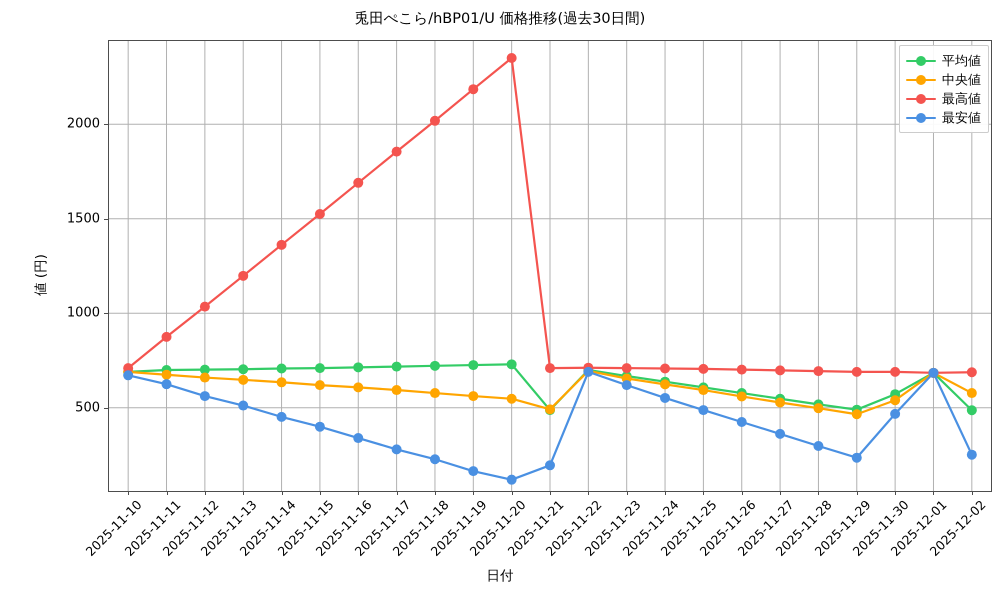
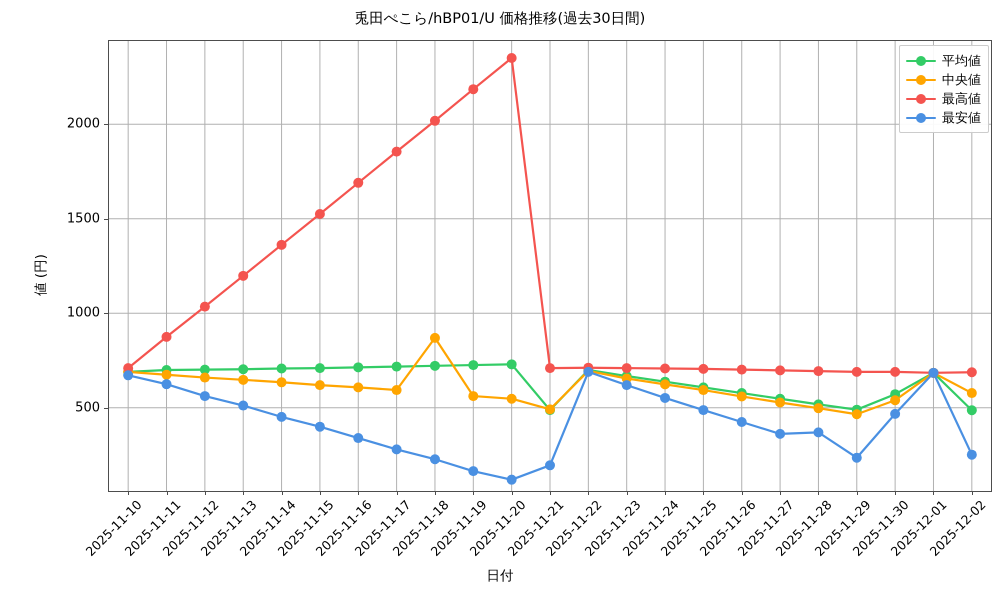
中央値/2025-11-18: 580 -> 870
最安値/2025-11-28: 300 -> 370
